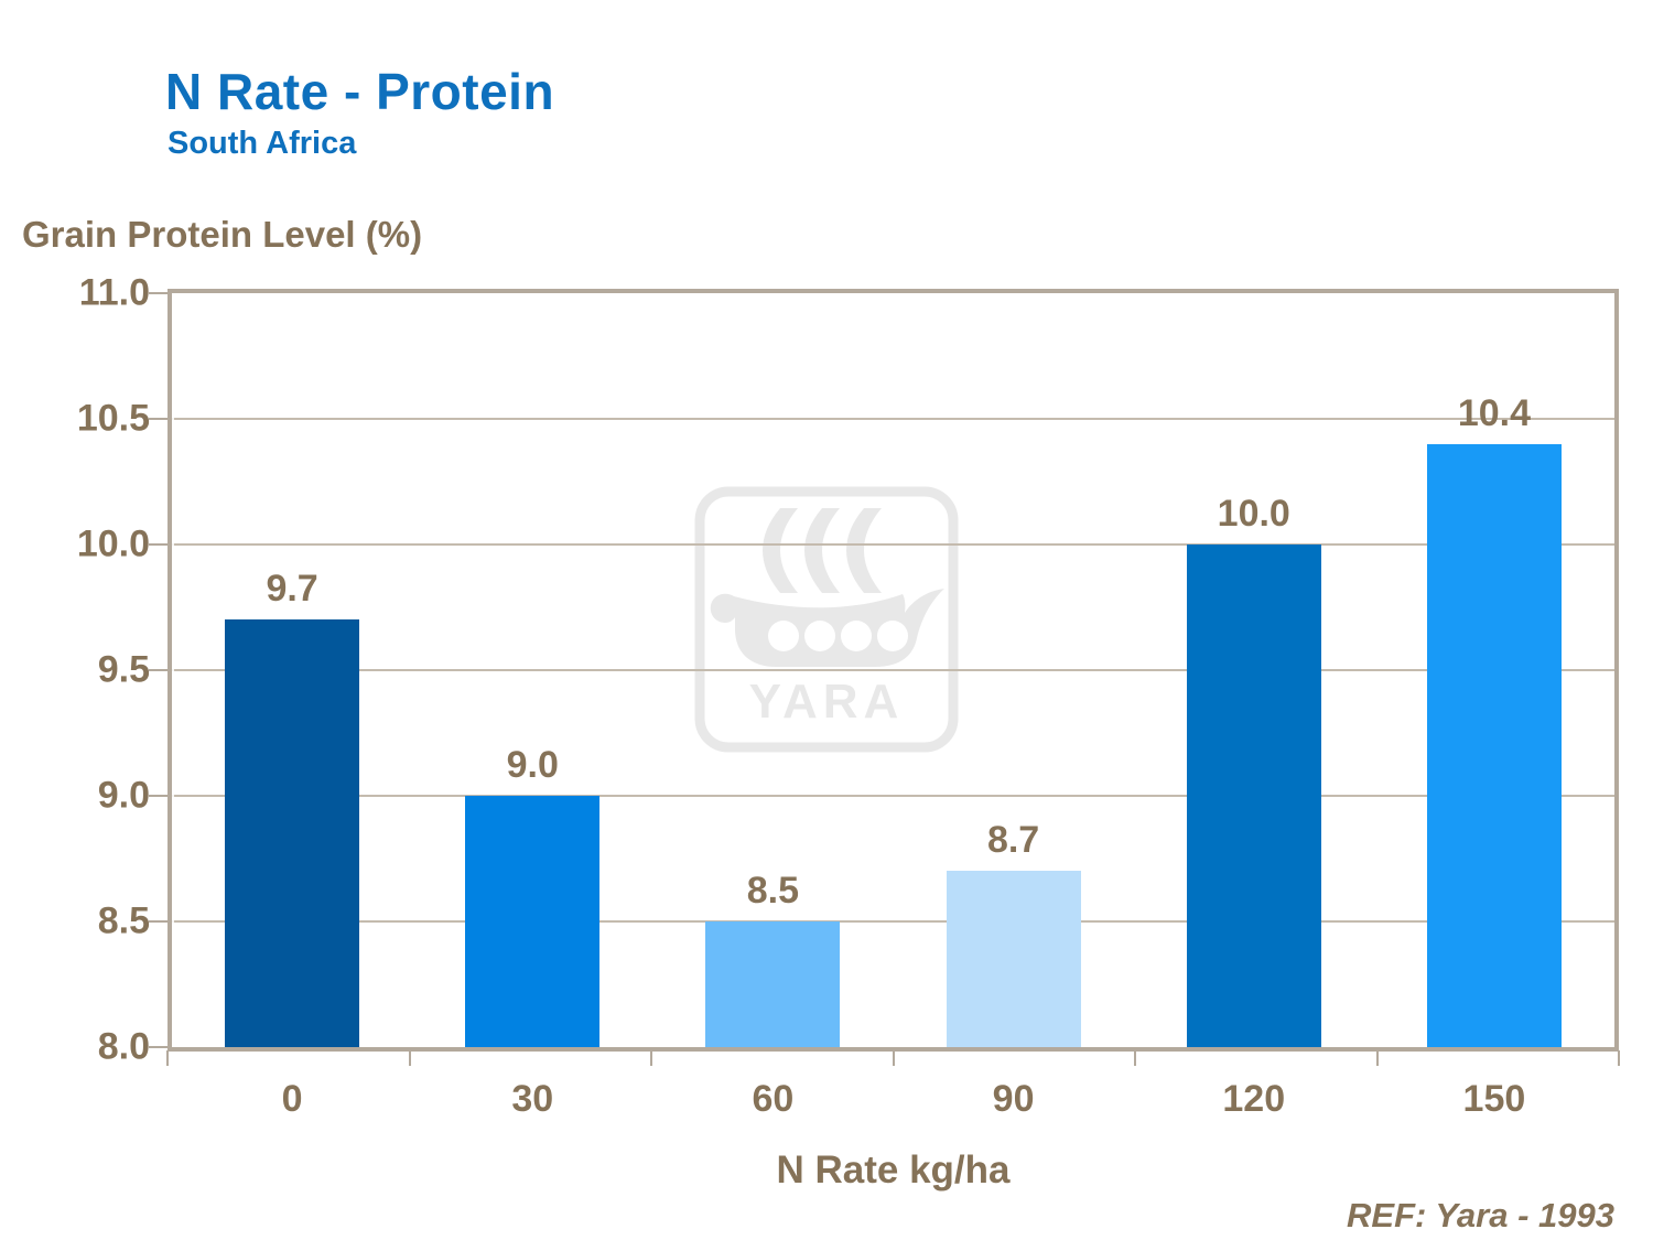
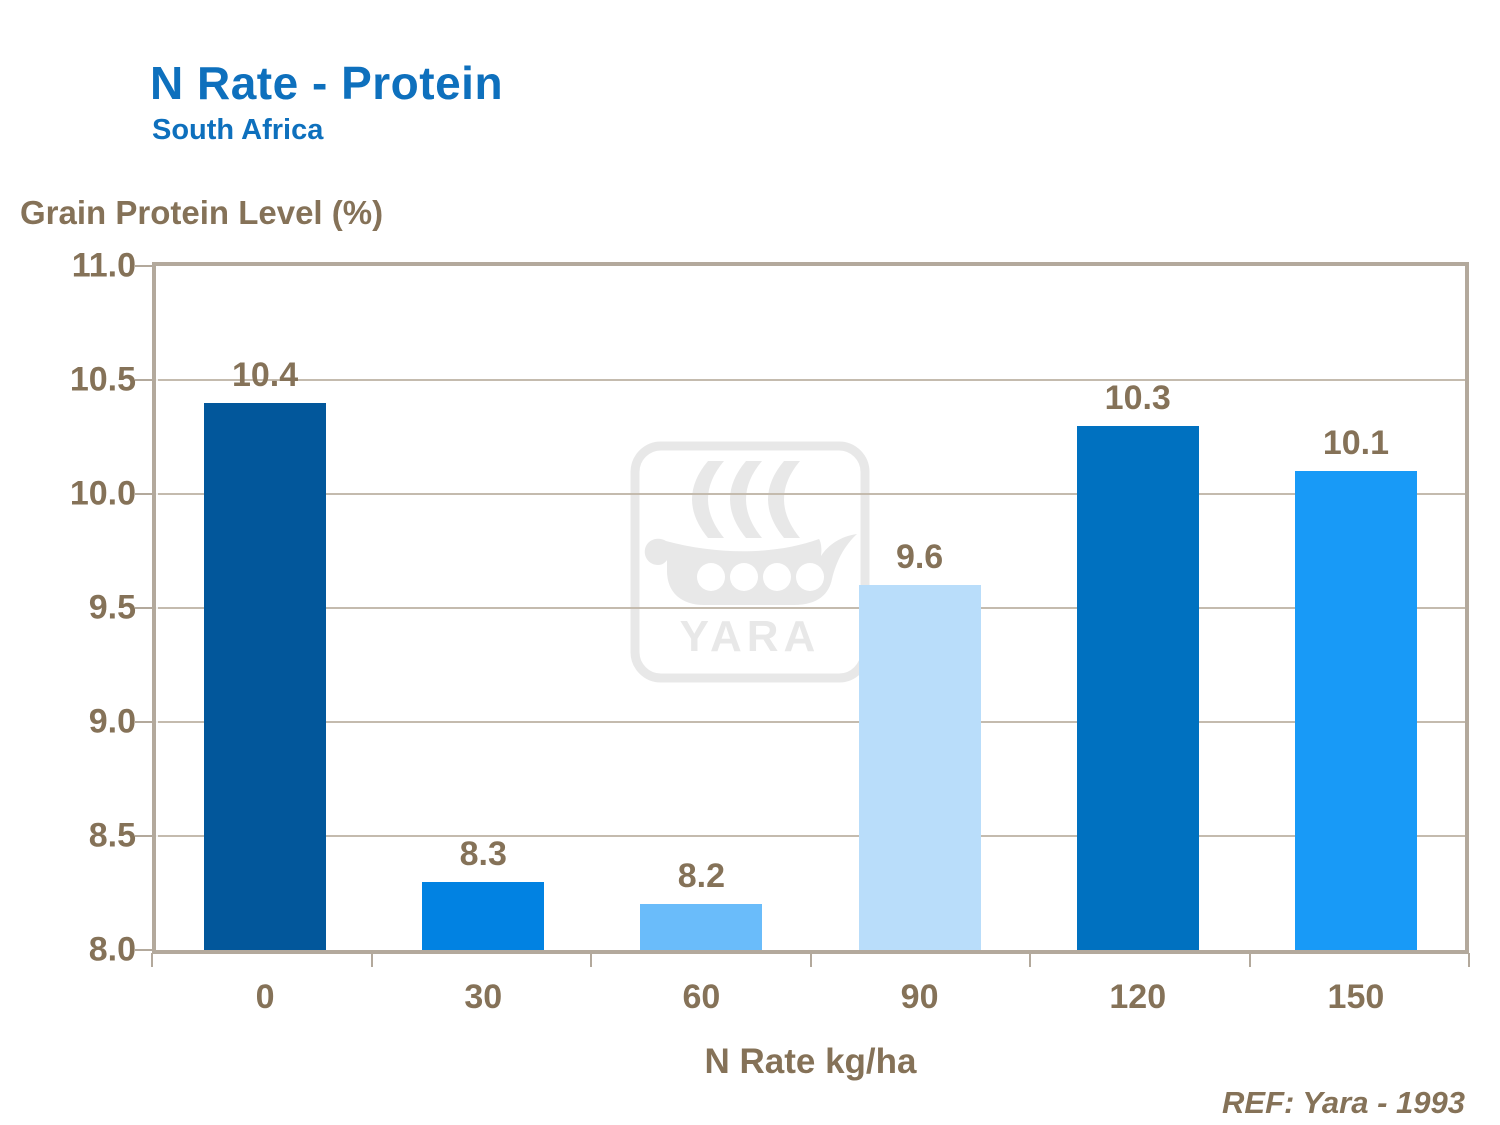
0: 9.7 -> 10.4
30: 9.0 -> 8.3
60: 8.5 -> 8.2
90: 8.7 -> 9.6
120: 10.0 -> 10.3
150: 10.4 -> 10.1
